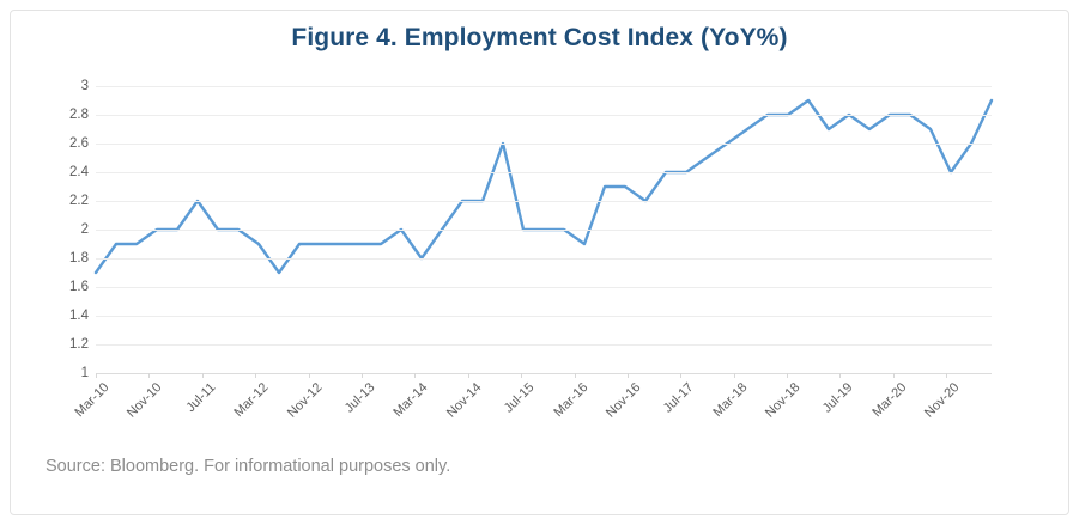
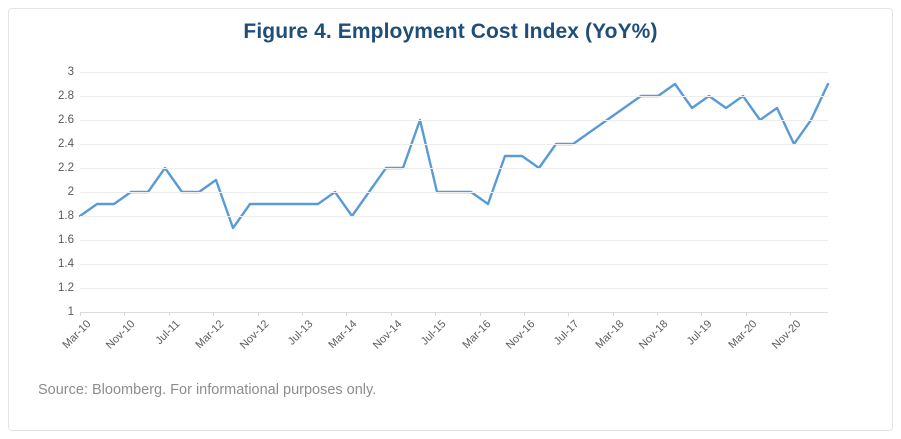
Mar-10: 1.7 -> 1.8
Mar-12: 1.9 -> 2.1
Mar-20: 2.8 -> 2.6
